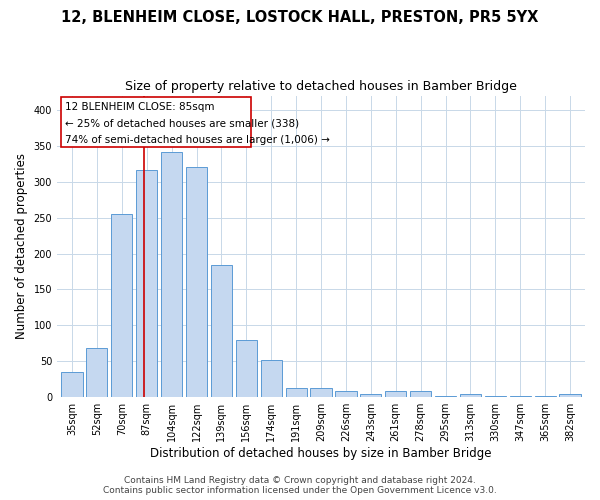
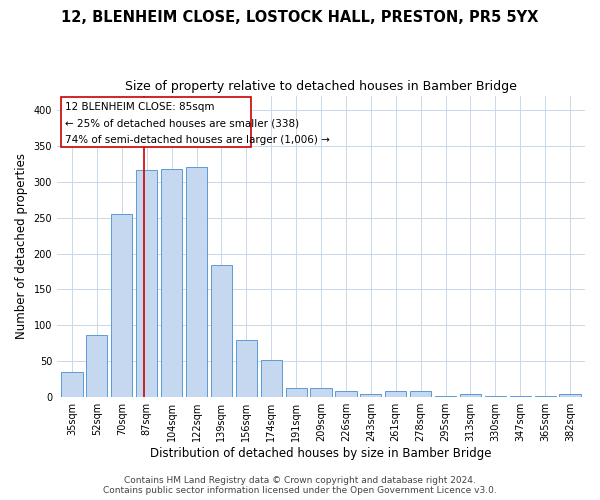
52sqm: 68 -> 86
104sqm: 342 -> 318
